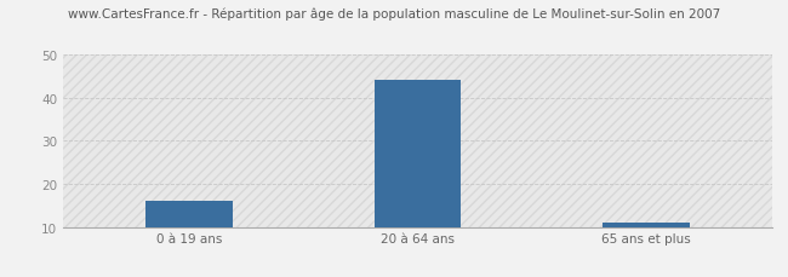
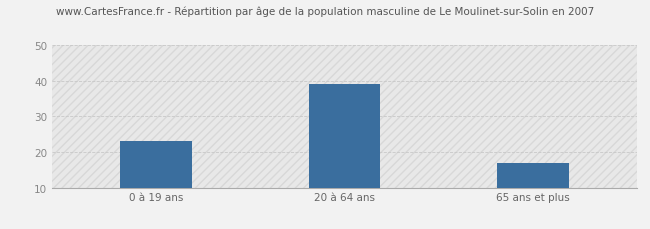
0 à 19 ans: 16 -> 23
20 à 64 ans: 44 -> 39
65 ans et plus: 11 -> 17
